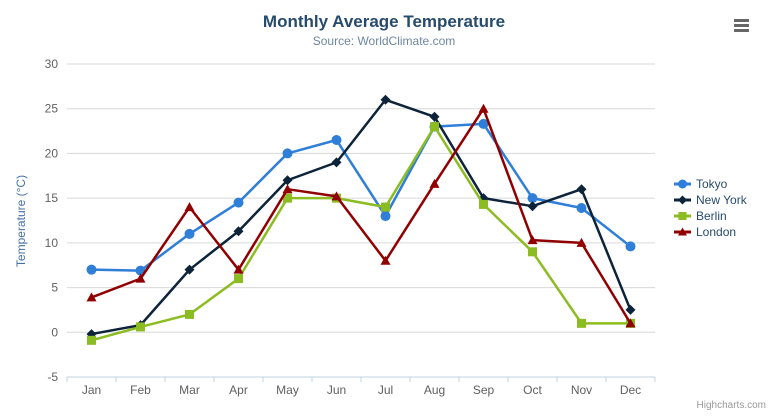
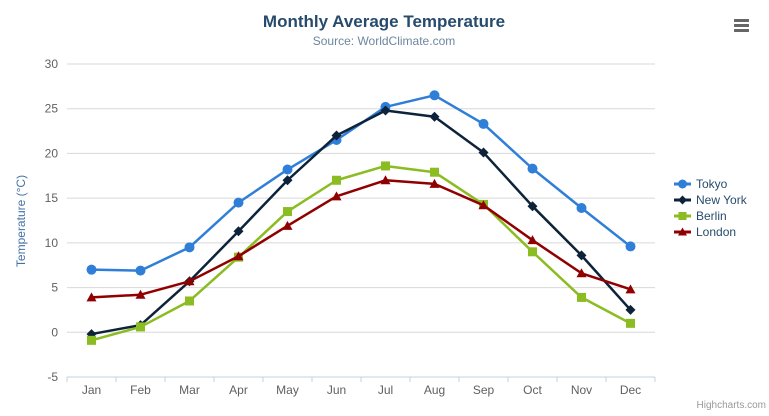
London/Feb: 6 -> 4
Tokyo/Mar: 11 -> 10
New York/Mar: 7 -> 6
Berlin/Mar: 2 -> 4
London/Mar: 14 -> 6
Berlin/Apr: 6 -> 8
London/Apr: 7 -> 8
Tokyo/May: 20 -> 18
Berlin/May: 15 -> 14
London/May: 16 -> 12
New York/Jun: 19 -> 22
Berlin/Jun: 15 -> 17
Tokyo/Jul: 13 -> 25
New York/Jul: 26 -> 25
Berlin/Jul: 14 -> 19
London/Jul: 8 -> 17
Tokyo/Aug: 23 -> 26
Berlin/Aug: 23 -> 18
New York/Sep: 15 -> 20
London/Sep: 25 -> 14
Tokyo/Oct: 15 -> 18
New York/Nov: 16 -> 9
Berlin/Nov: 1 -> 4
London/Nov: 10 -> 7
London/Dec: 1 -> 5
